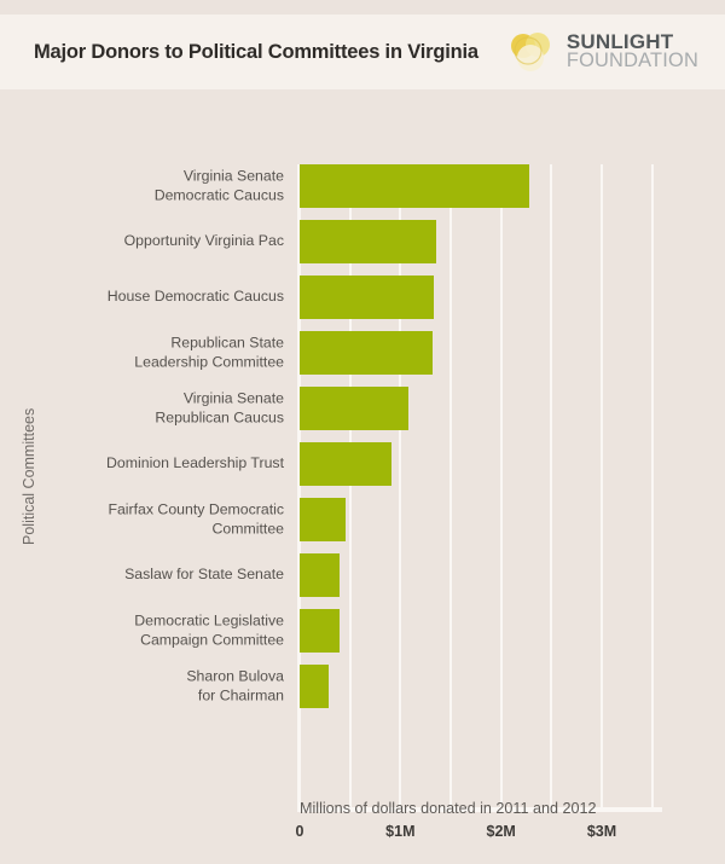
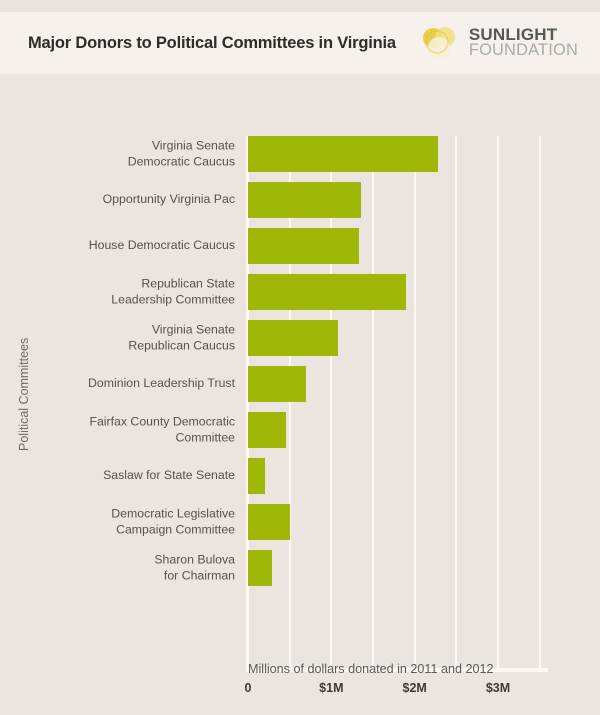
Republican State Leadership Committee: $1.3M -> $1.9M
Dominion Leadership Trust: $0.9M -> $0.7M
Saslaw for State Senate: $0.4M -> $0.2M
Democratic Legislative Campaign Committee: $0.4M -> $0.5M
